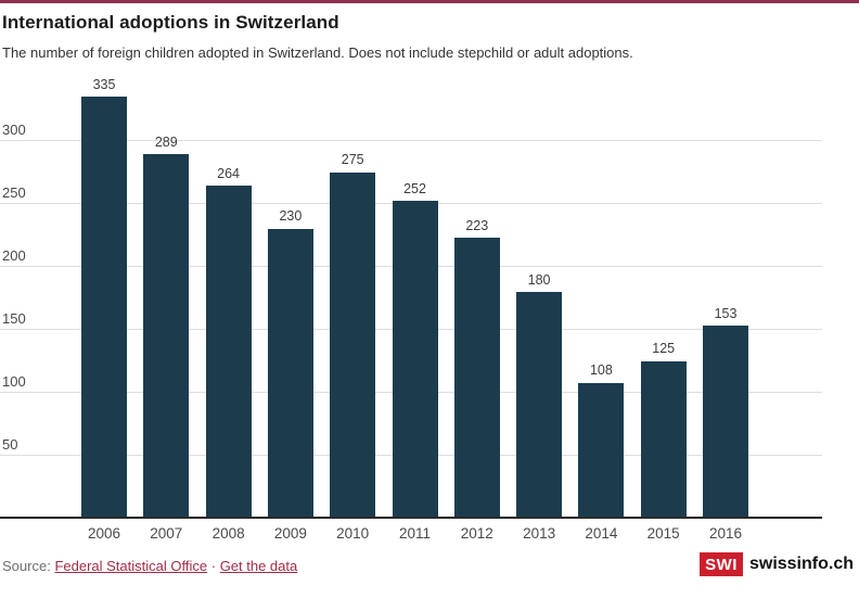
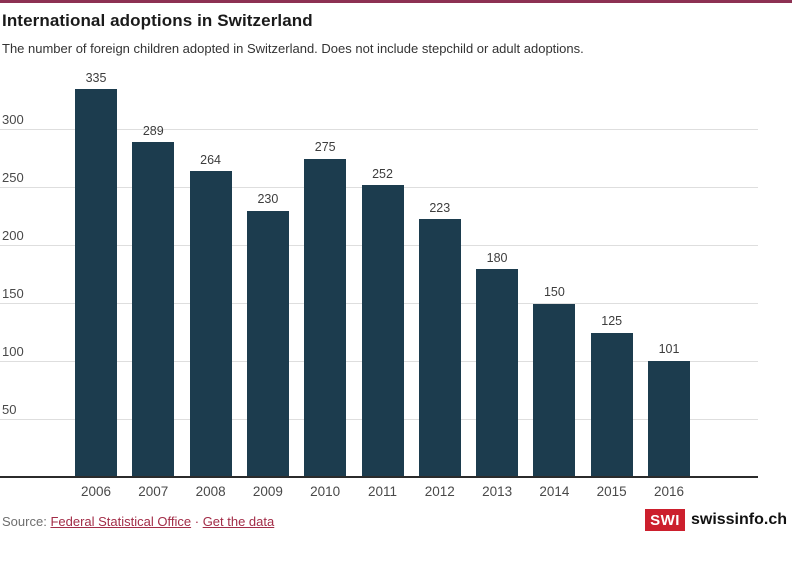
2014: 108 -> 150
2016: 153 -> 101
